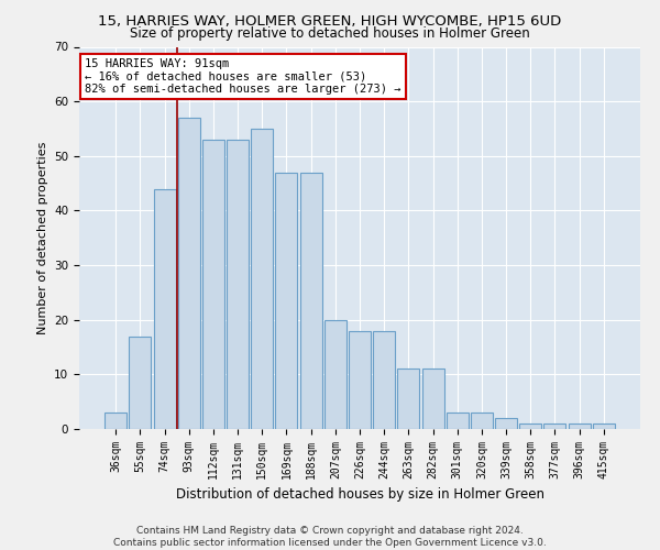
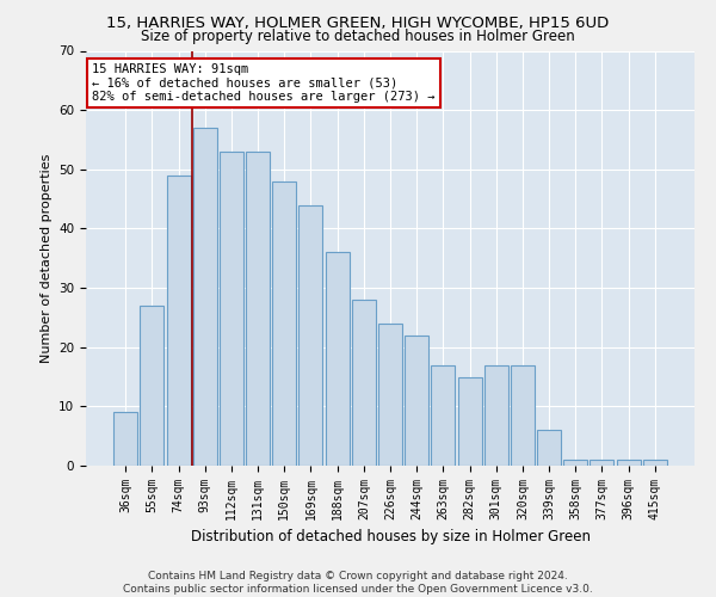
36sqm: 3 -> 9
55sqm: 17 -> 27
74sqm: 44 -> 49
150sqm: 55 -> 48
169sqm: 47 -> 44
188sqm: 47 -> 36
207sqm: 20 -> 28
226sqm: 18 -> 24
244sqm: 18 -> 22
263sqm: 11 -> 17
282sqm: 11 -> 15
301sqm: 3 -> 17
320sqm: 3 -> 17
339sqm: 2 -> 6
